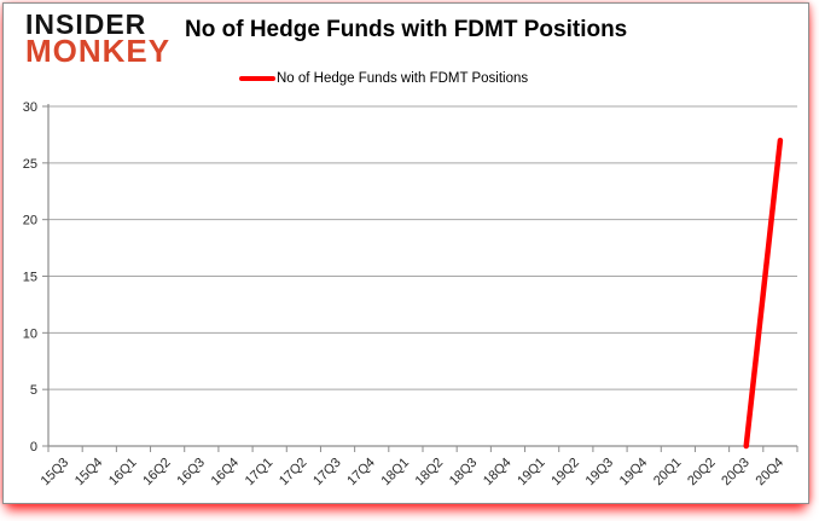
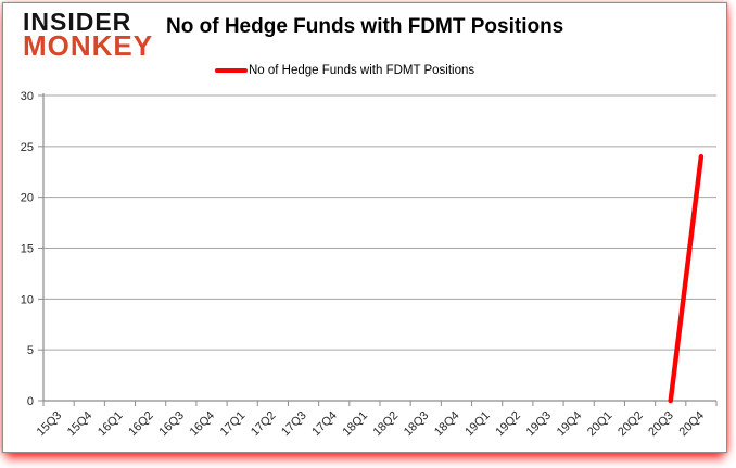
20Q4: 27 -> 24
